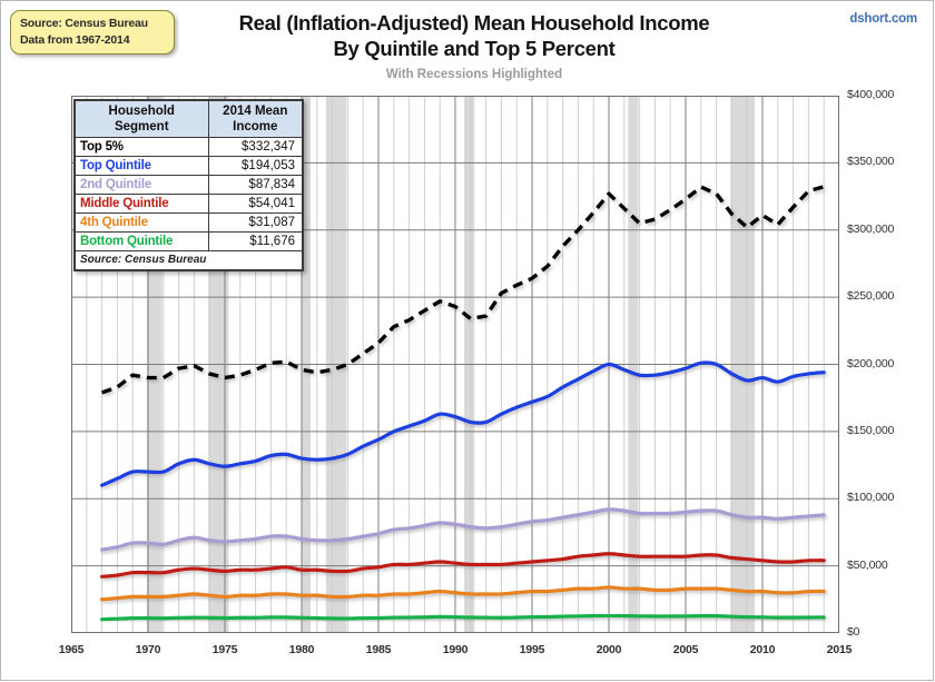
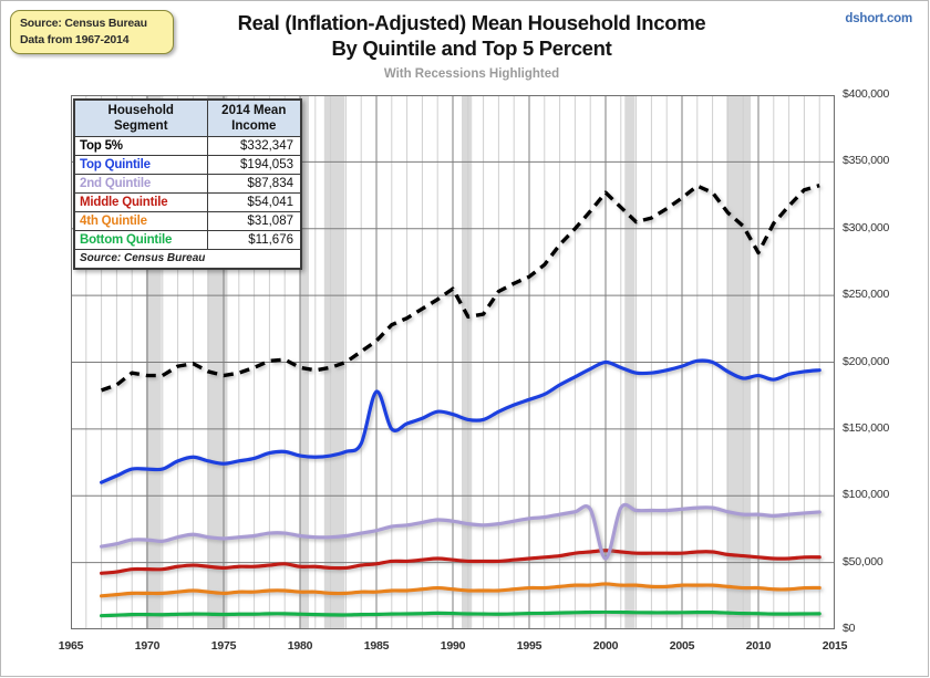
Top Quintile/1985: $144000 -> $178000
Top 5%/1990: $243000 -> $255000
2nd Quintile/2000: $92000 -> $53000
Top 5%/2010: $311000 -> $282000
